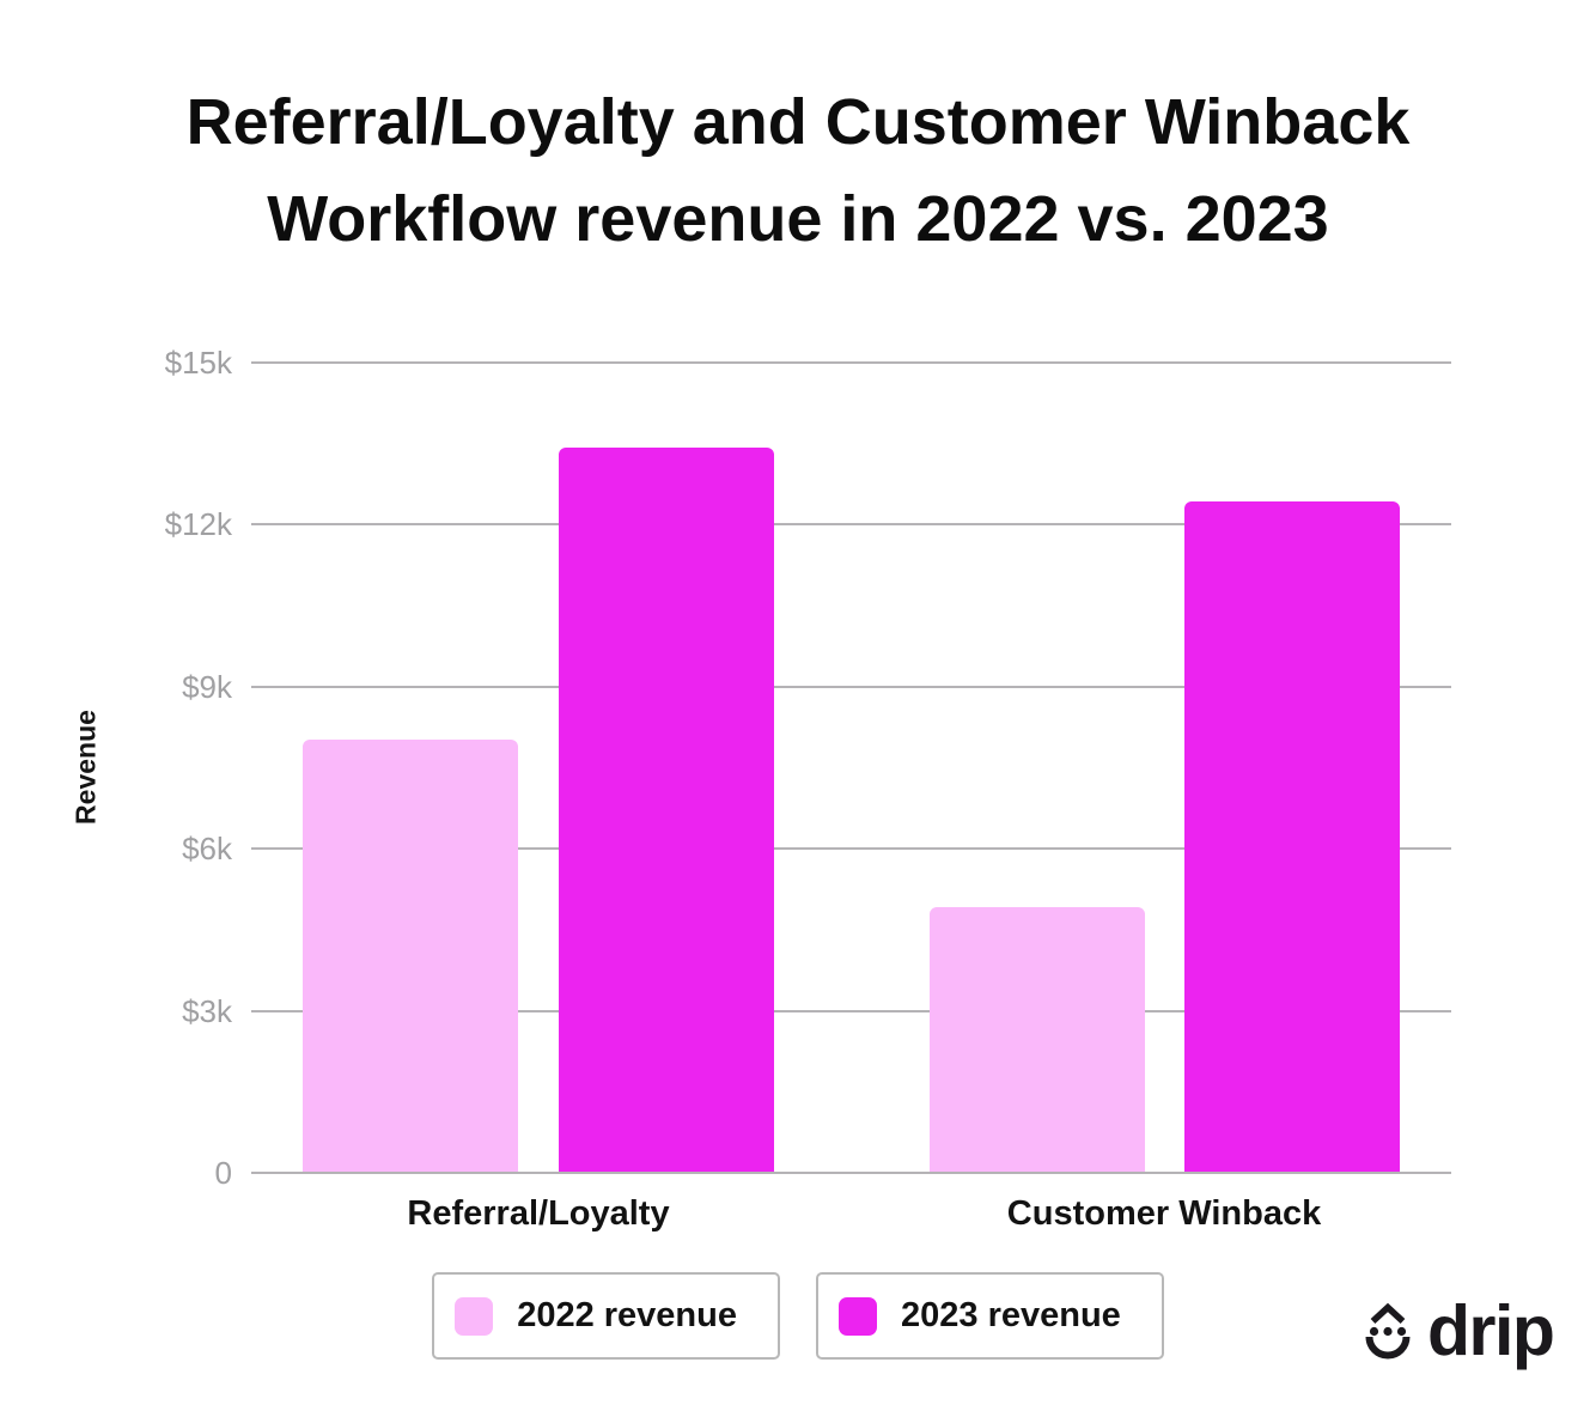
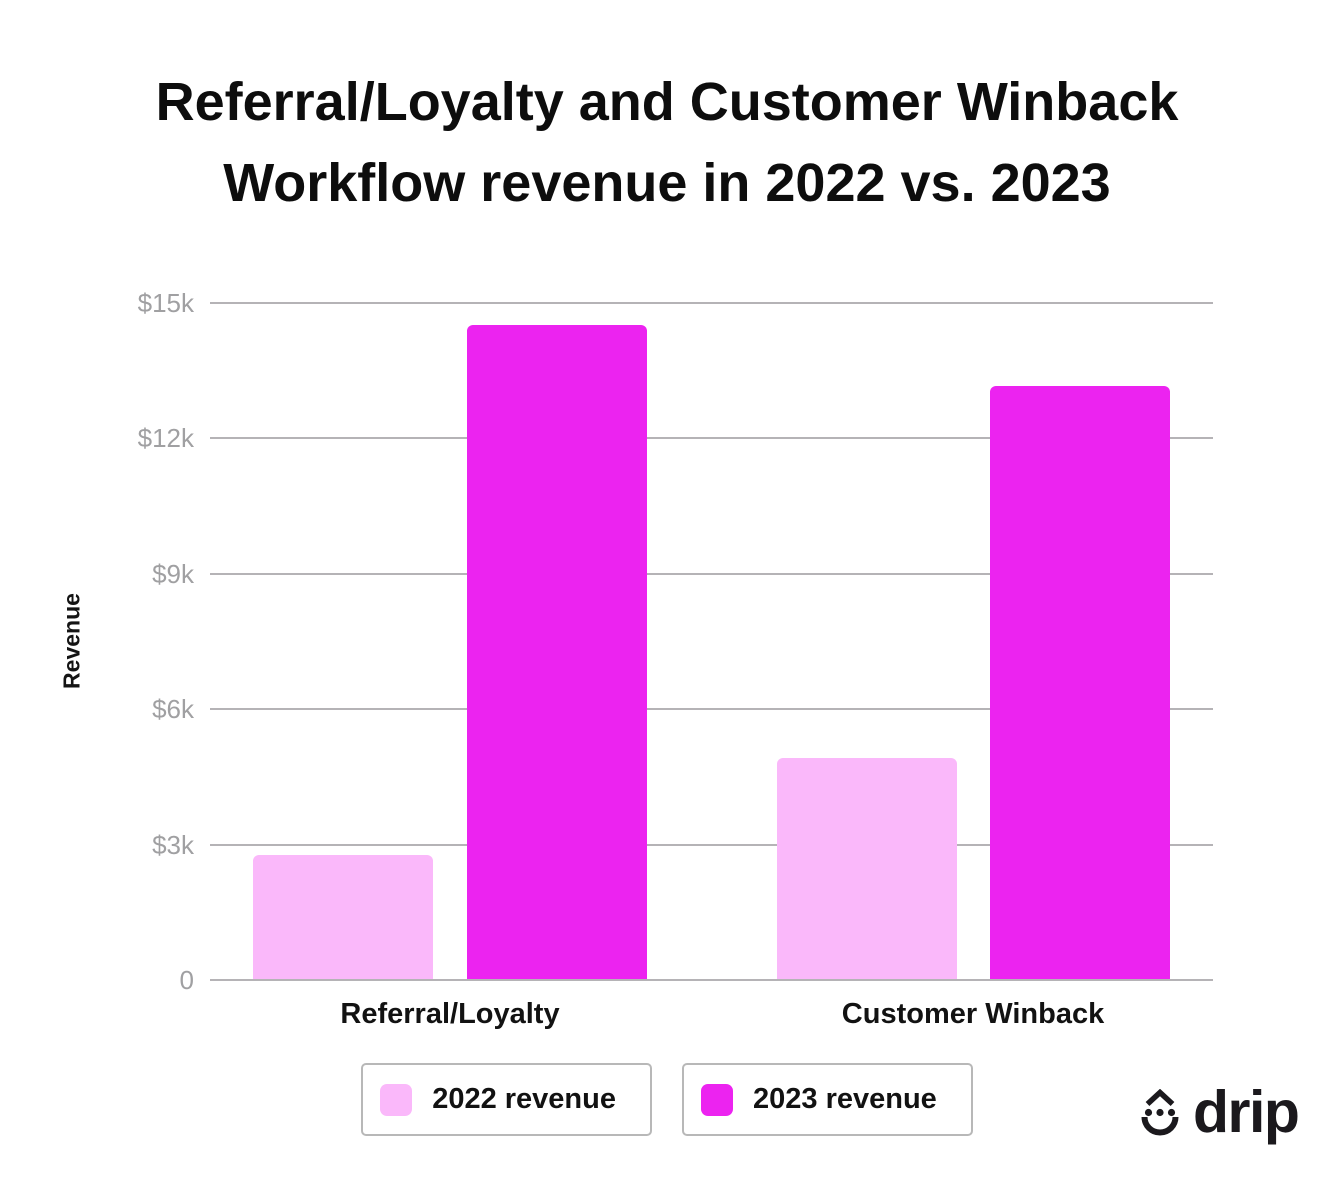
2022 revenue/Referral/Loyalty: $8.0k -> $2.8k
2023 revenue/Referral/Loyalty: $13.4k -> $14.5k
2023 revenue/Customer Winback: $12.4k -> $13.2k
